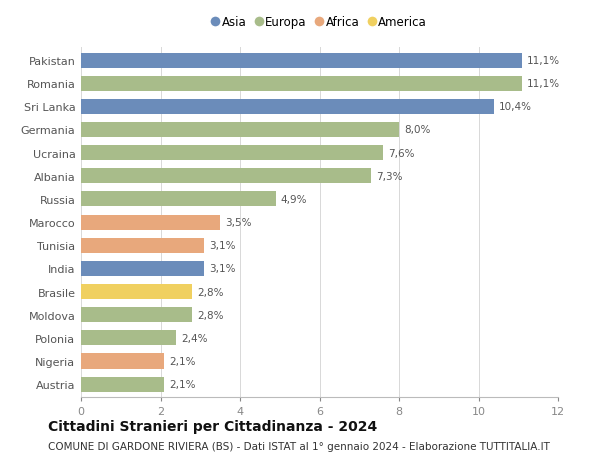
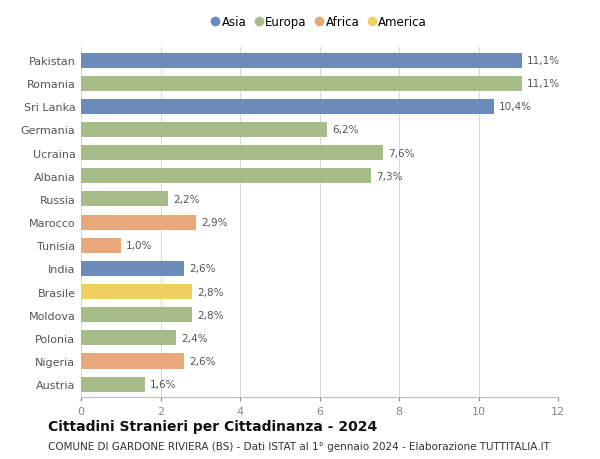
Germania: 8,0% -> 6,2%
Russia: 4,9% -> 2,2%
Marocco: 3,5% -> 2,9%
Tunisia: 3,1% -> 1,0%
India: 3,1% -> 2,6%
Nigeria: 2,1% -> 2,6%
Austria: 2,1% -> 1,6%
